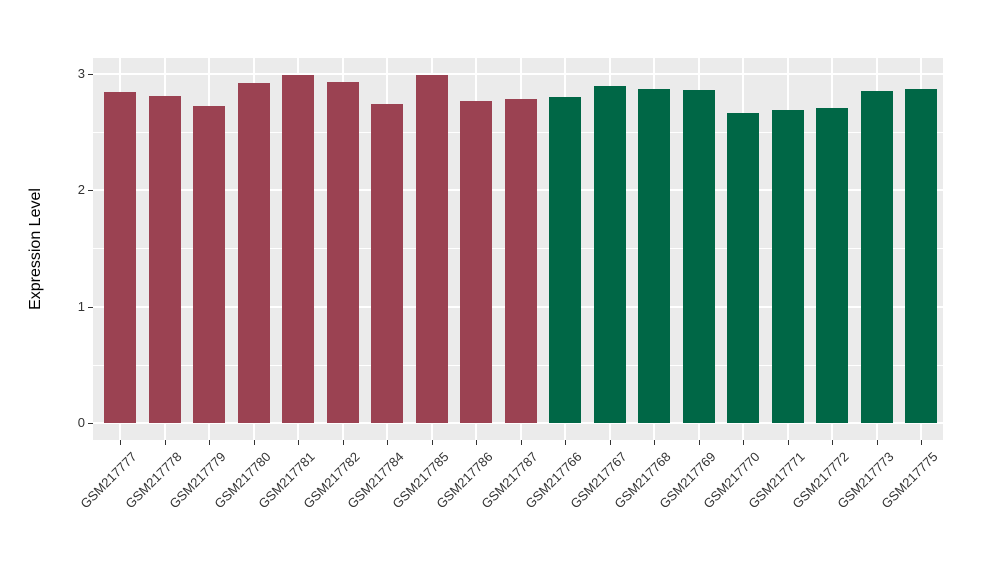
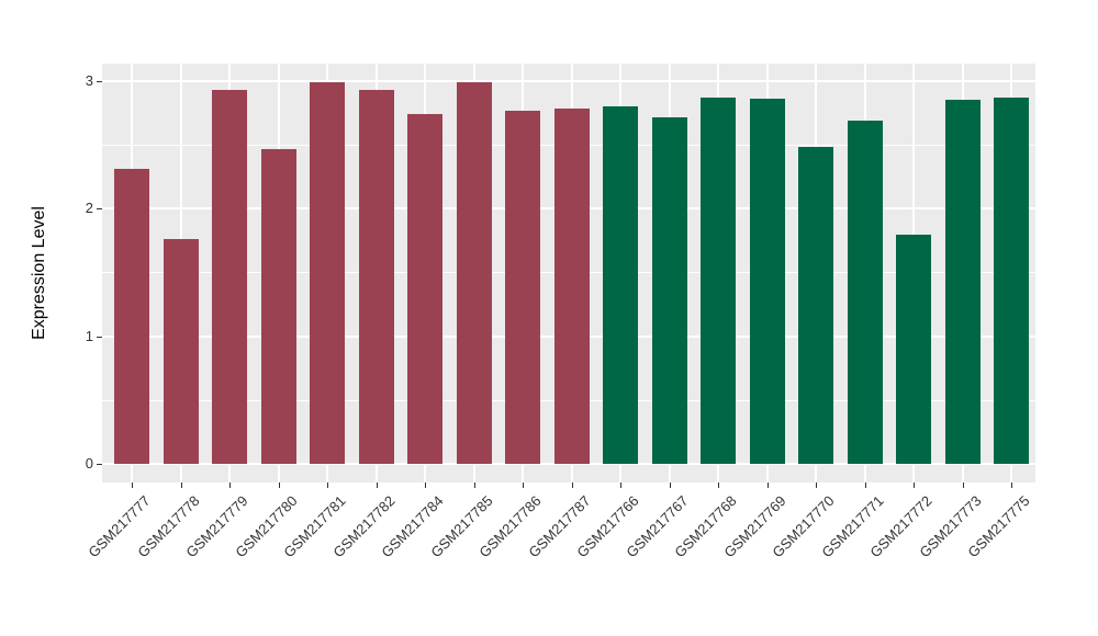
GSM217777: 2.84 -> 2.31
GSM217778: 2.81 -> 1.76
GSM217779: 2.72 -> 2.93
GSM217780: 2.92 -> 2.46
GSM217767: 2.89 -> 2.71
GSM217770: 2.66 -> 2.48
GSM217772: 2.70 -> 1.79
